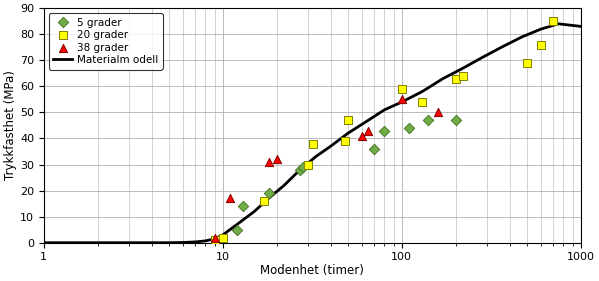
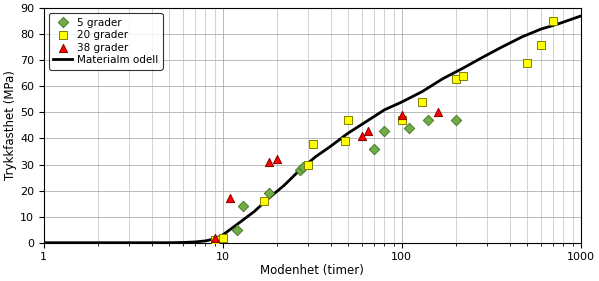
20 grader/100: 59 -> 47
38 grader/100: 55 -> 49
Materialm odell/1000: 83.0 -> 87.0
